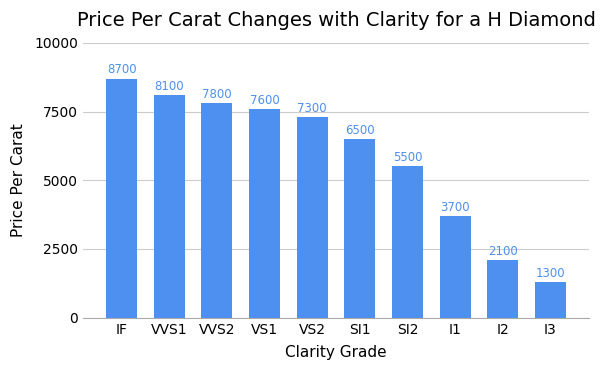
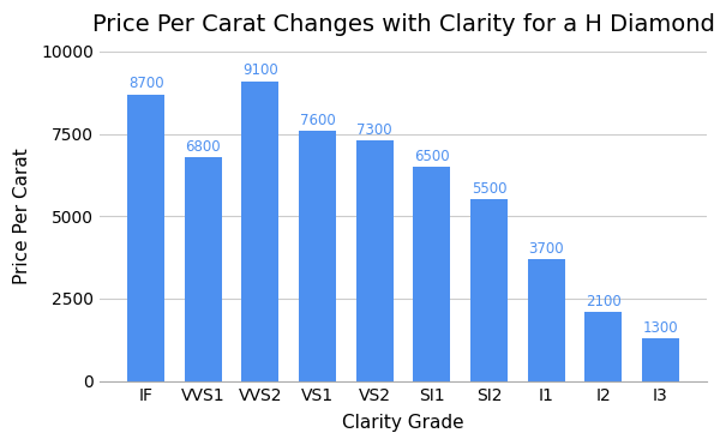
VVS1: 8100 -> 6800
VVS2: 7800 -> 9100
